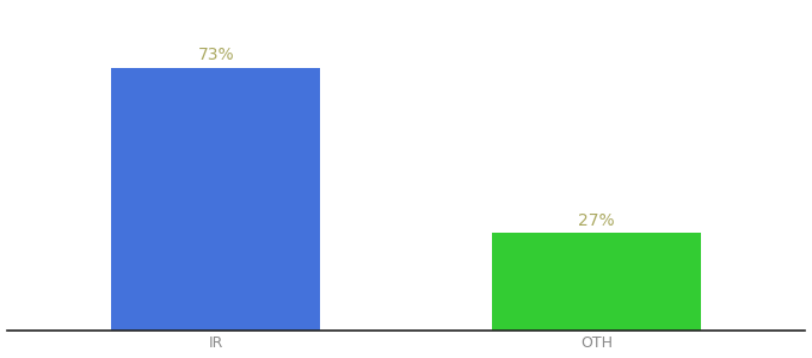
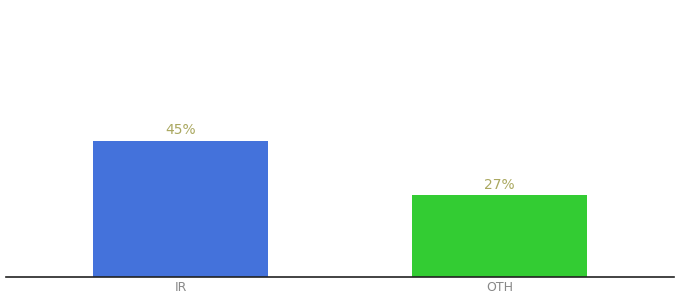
IR: 73% -> 45%
